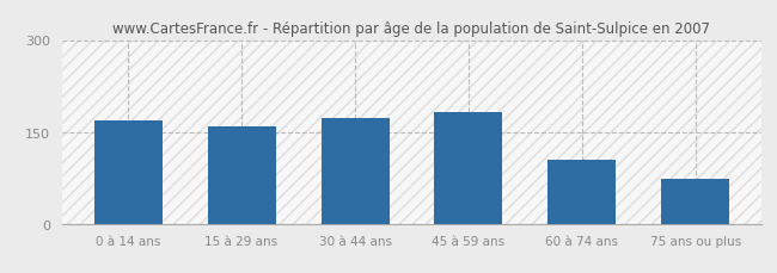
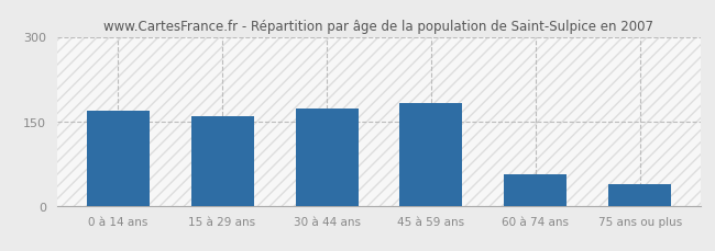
60 à 74 ans: 104 -> 55
75 ans ou plus: 74 -> 38
